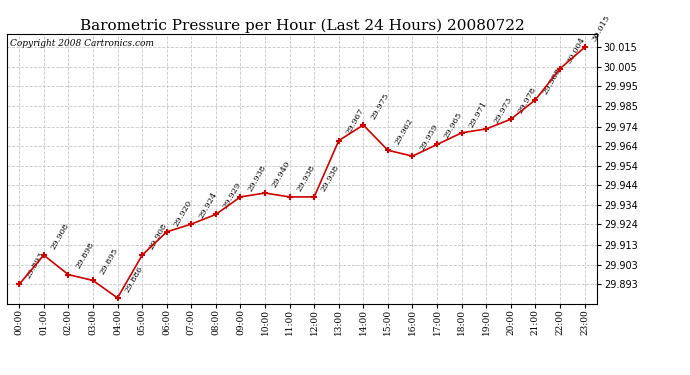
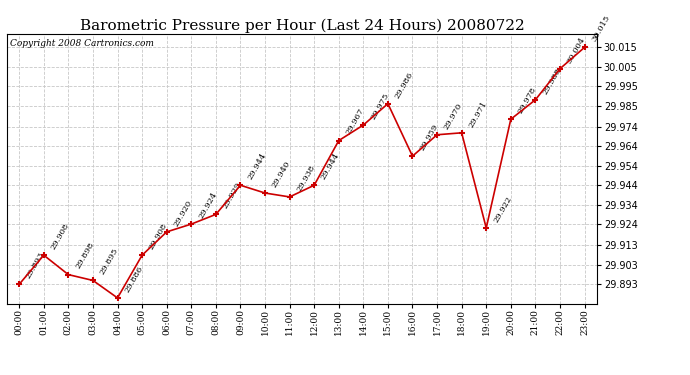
09:00: 29.938 -> 29.944
12:00: 29.938 -> 29.944
15:00: 29.962 -> 29.986
17:00: 29.965 -> 29.970
19:00: 29.973 -> 29.922
